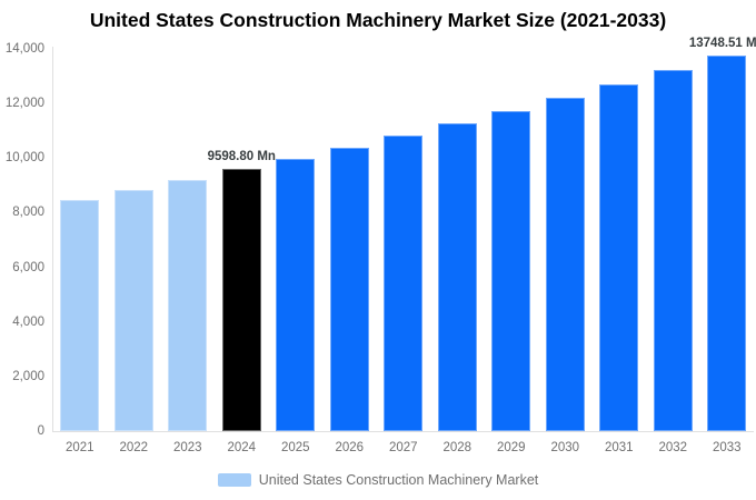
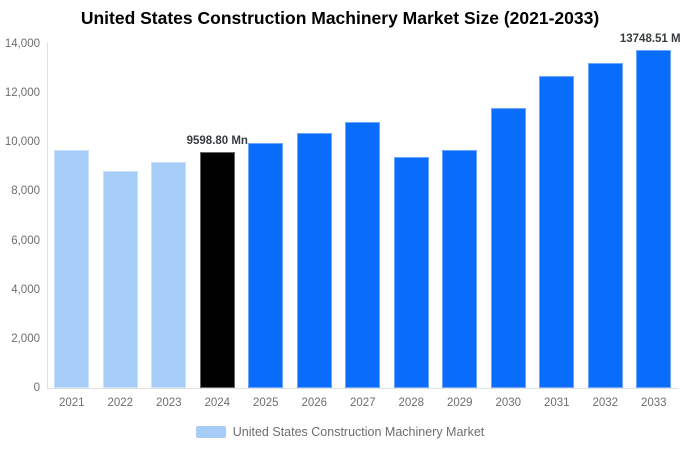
2021: 8500 -> 9700
2028: 11300 -> 9400
2029: 11700 -> 9700
2030: 12200 -> 11400
